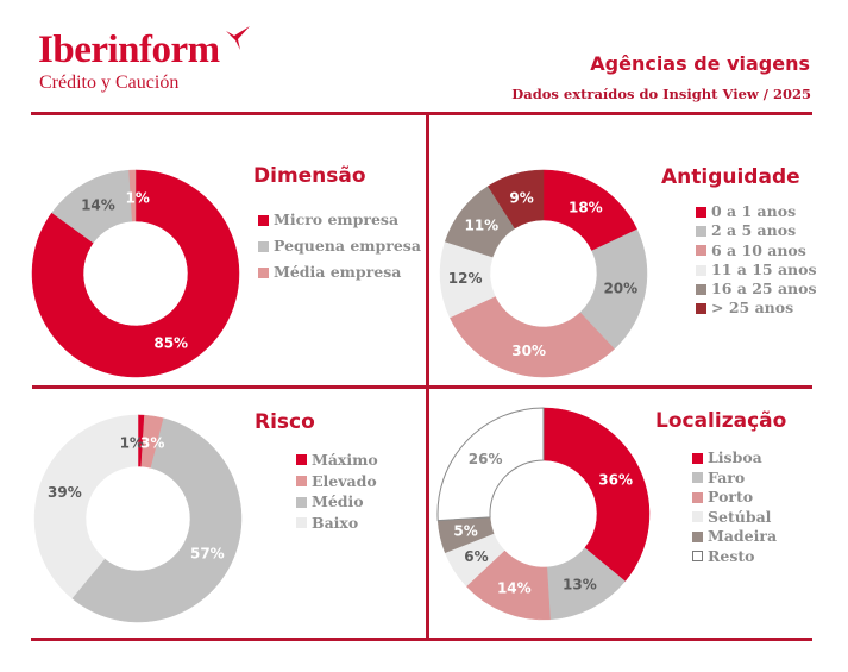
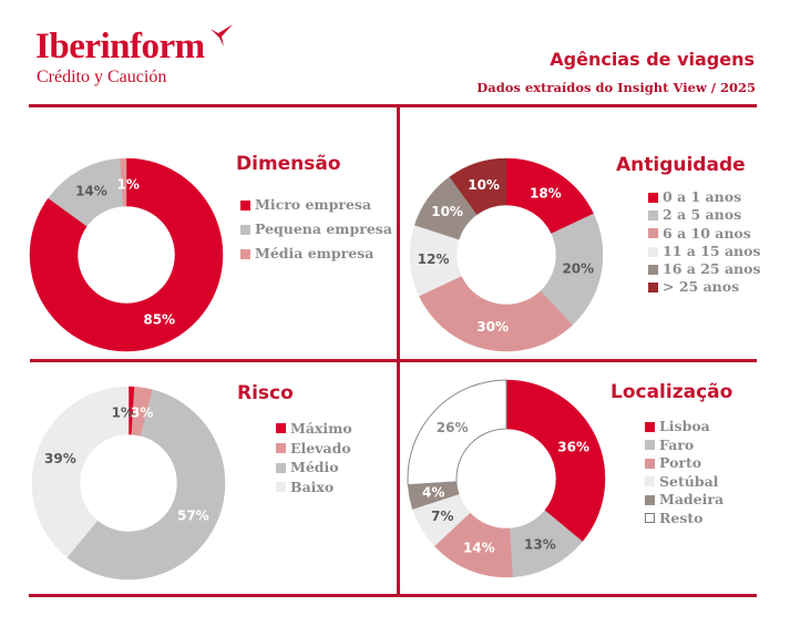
Antiguidade/16 a 25 anos: 11% -> 10%
Antiguidade/> 25 anos: 9% -> 10%
Localização/Setúbal: 6% -> 7%
Localização/Madeira: 5% -> 4%
